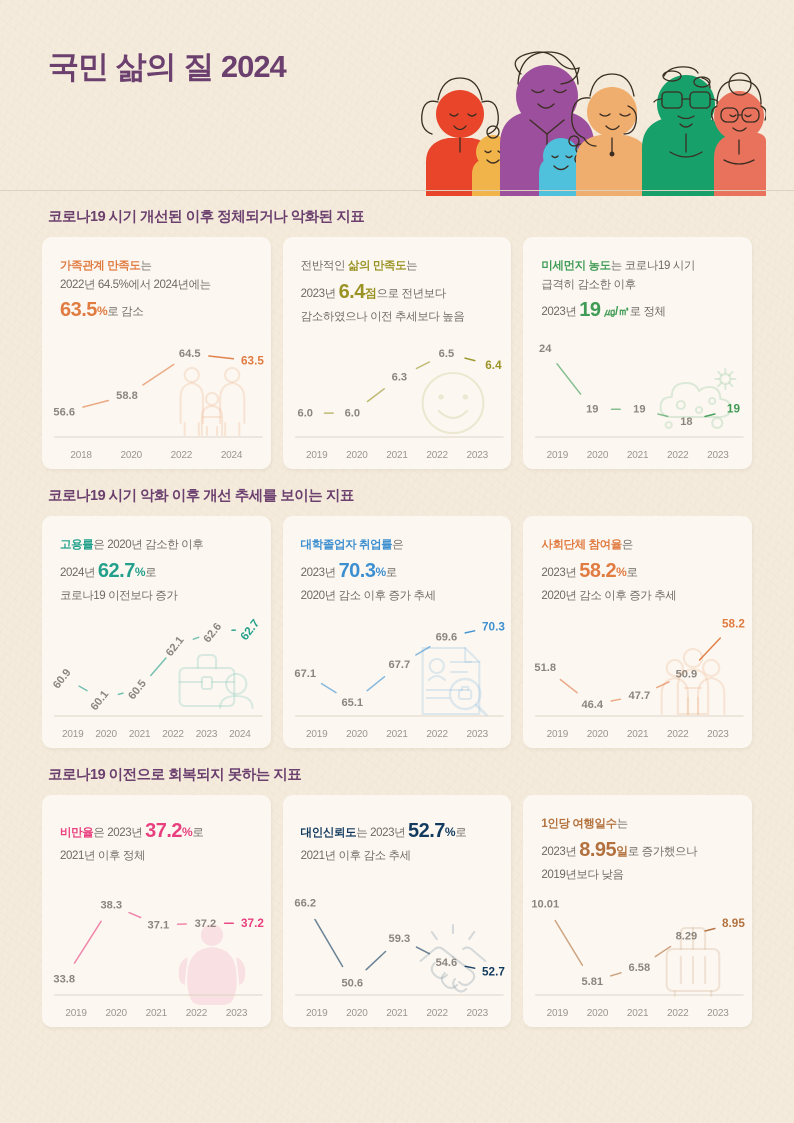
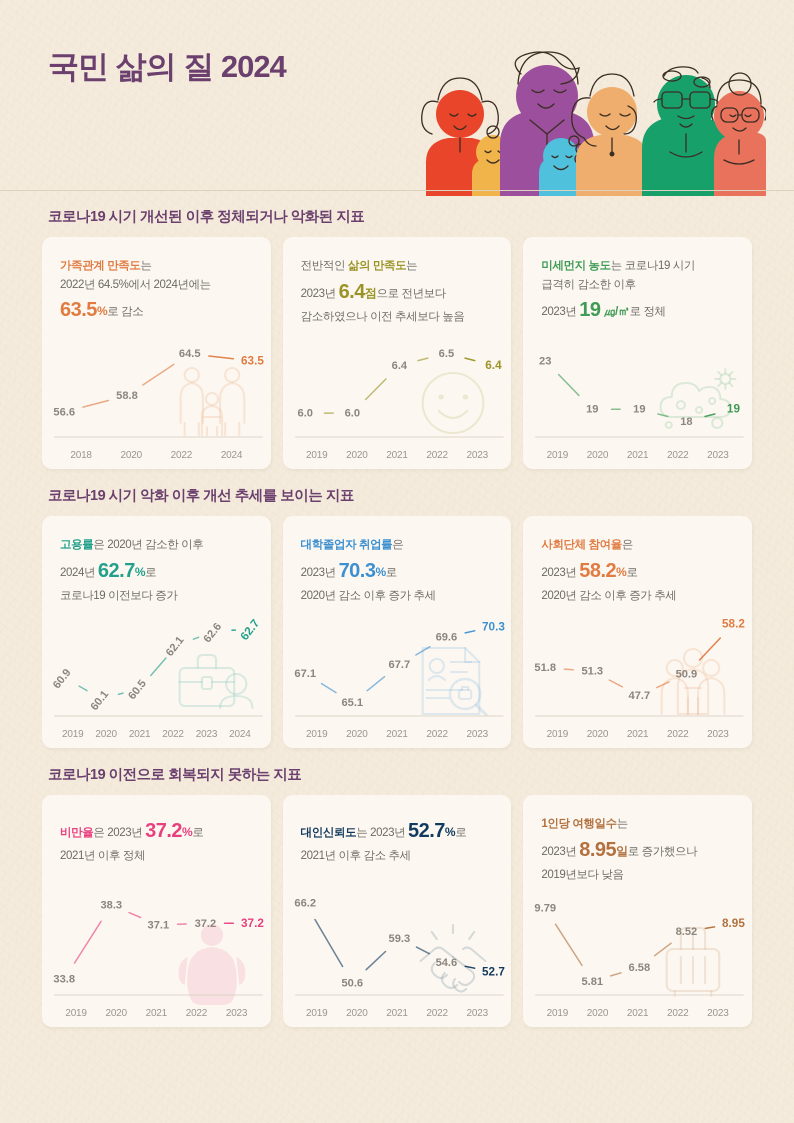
삶의 만족도/2021: 6.3 -> 6.4
미세먼지 농도/2019: 24 -> 23
사회단체 참여율/2020: 46.4 -> 51.3
1인당 여행일수/2019: 10.01 -> 9.79
1인당 여행일수/2022: 8.29 -> 8.52
